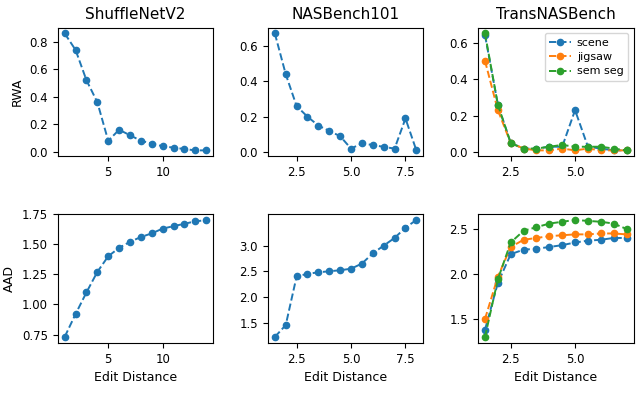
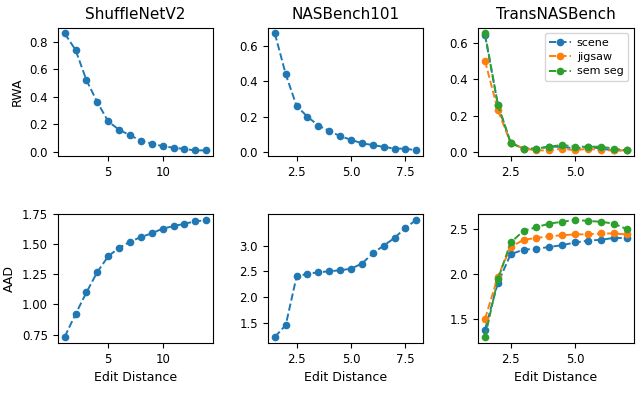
ShuffleNetV2/5: 0.08 -> 0.22
NASBench101/5.0: 0.02 -> 0.07
NASBench101/7.5: 0.19 -> 0.02
TransNASBench/scene/5.0: 0.23 -> 0.02
